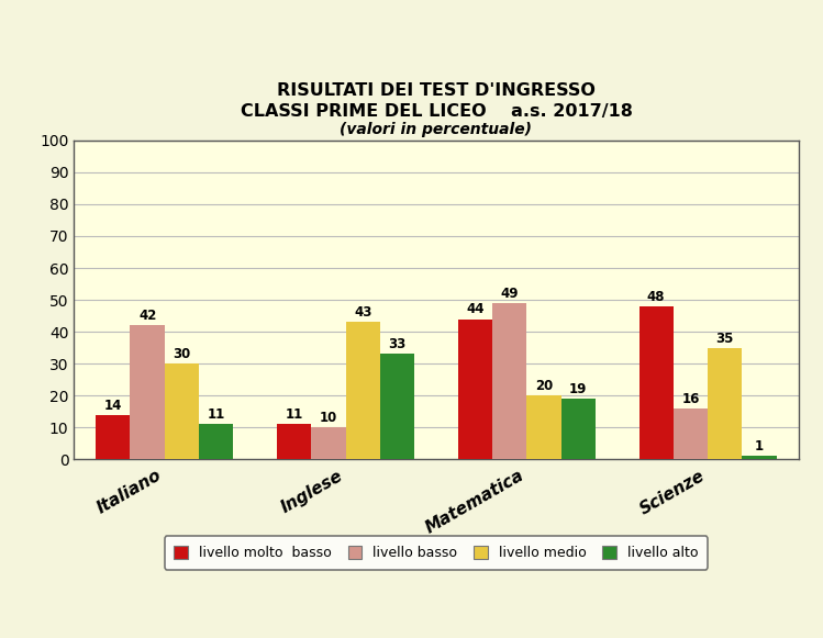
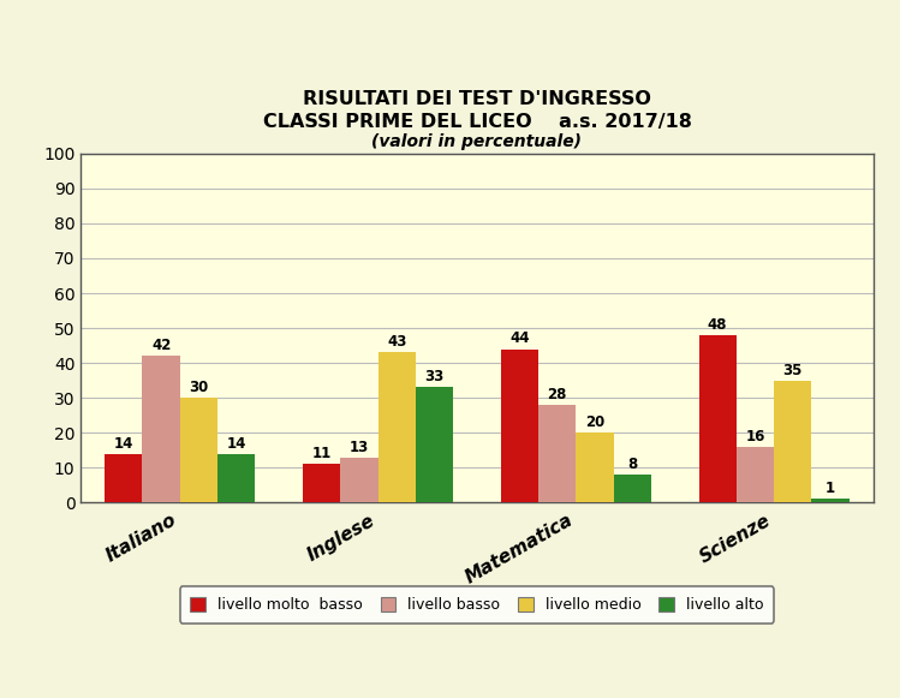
livello alto/Italiano: 11 -> 14
livello basso/Inglese: 10 -> 13
livello basso/Matematica: 49 -> 28
livello alto/Matematica: 19 -> 8
